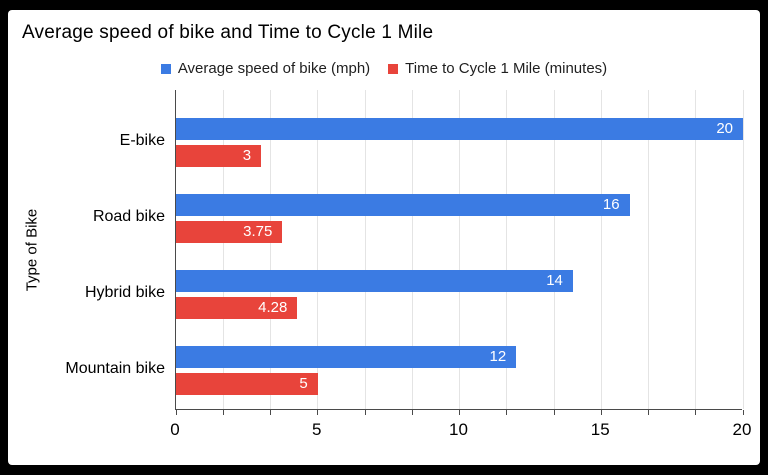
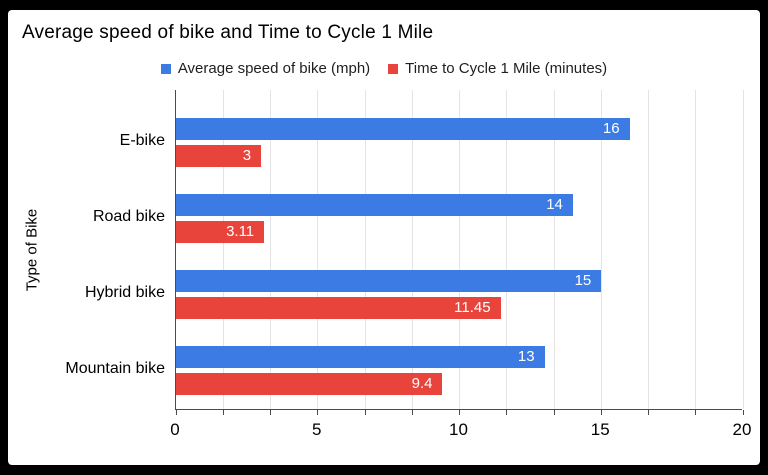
Average speed of bike (mph)/E-bike: 20 -> 16
Average speed of bike (mph)/Road bike: 16 -> 14
Time to Cycle 1 Mile (minutes)/Road bike: 3.75 -> 3.11
Average speed of bike (mph)/Hybrid bike: 14 -> 15
Time to Cycle 1 Mile (minutes)/Hybrid bike: 4.28 -> 11.45
Average speed of bike (mph)/Mountain bike: 12 -> 13
Time to Cycle 1 Mile (minutes)/Mountain bike: 5 -> 9.4
